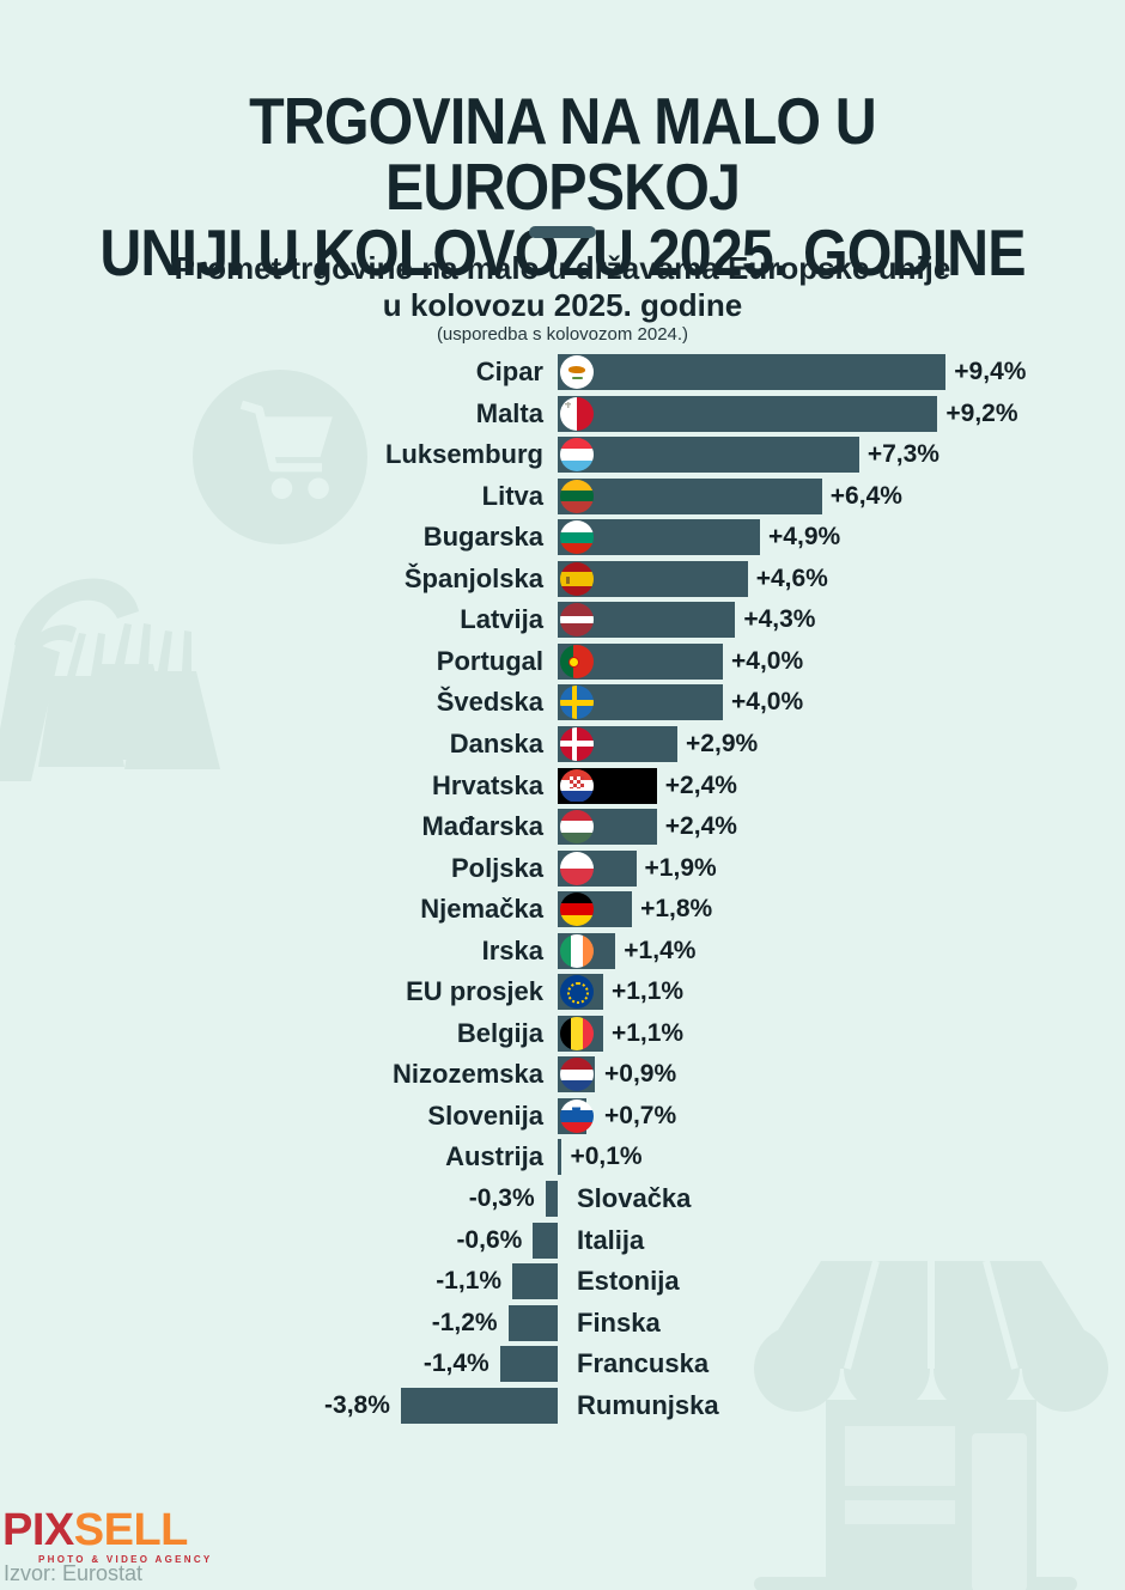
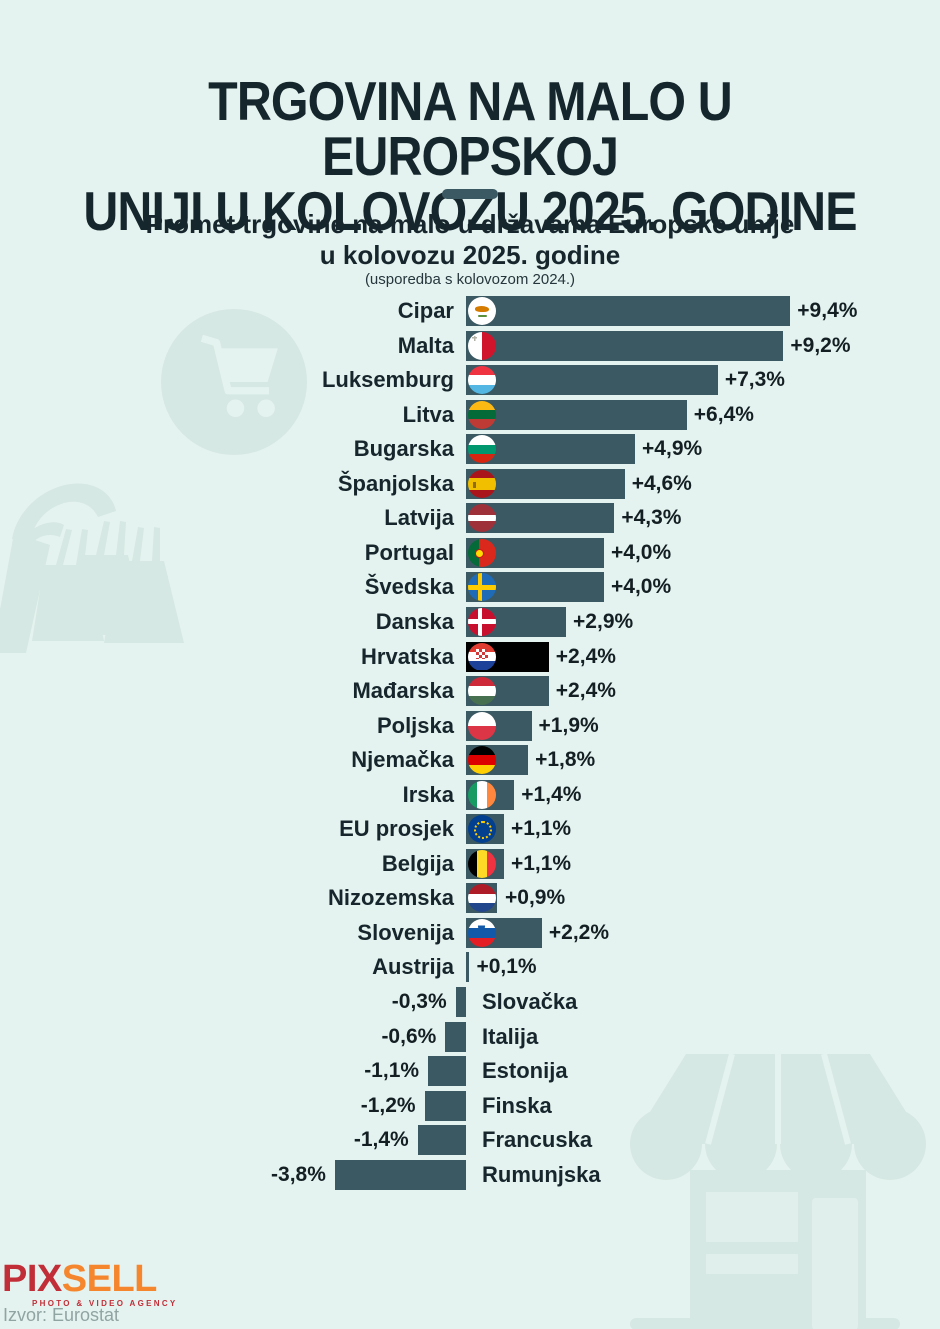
Slovenija: +0,7% -> +2,2%
